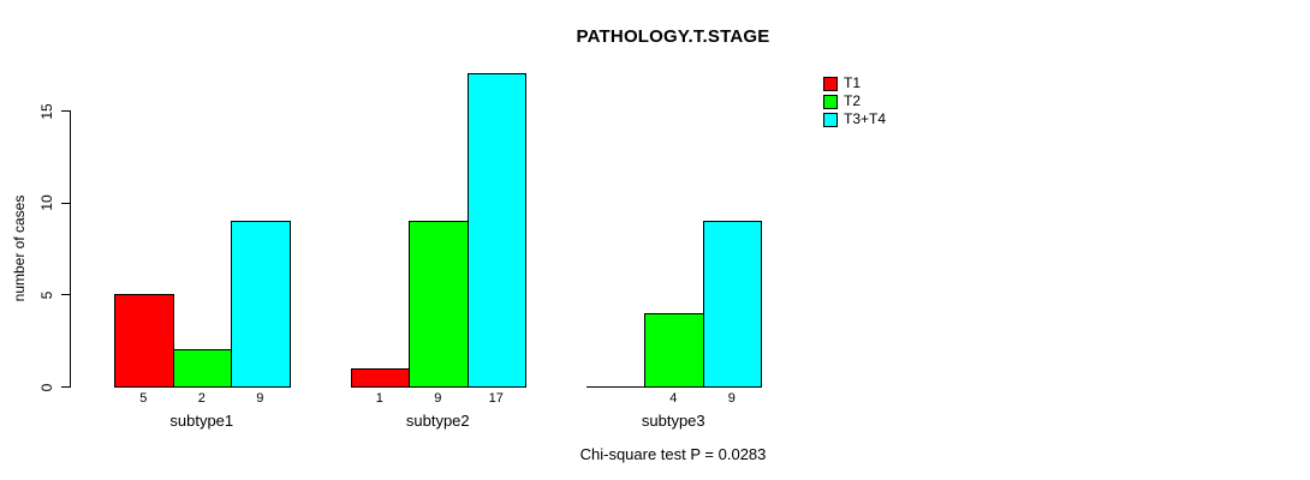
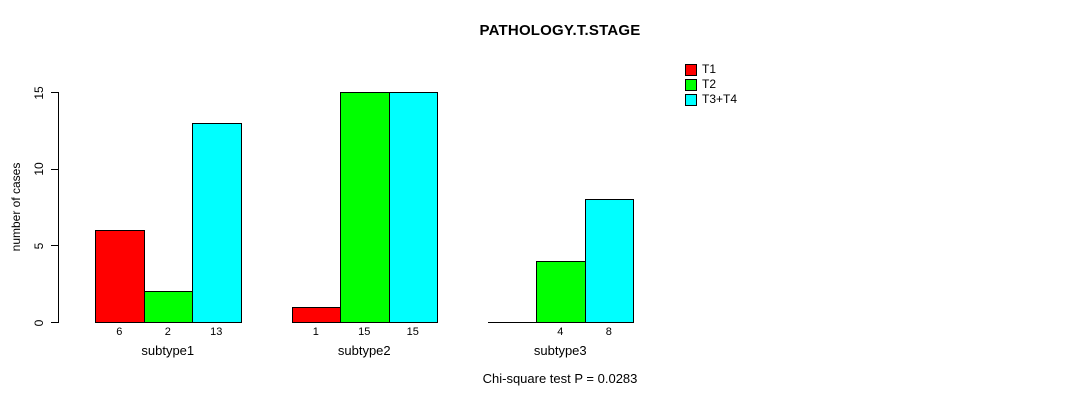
T1/subtype1: 5 -> 6
T3+T4/subtype1: 9 -> 13
T2/subtype2: 9 -> 15
T3+T4/subtype2: 17 -> 15
T3+T4/subtype3: 9 -> 8
